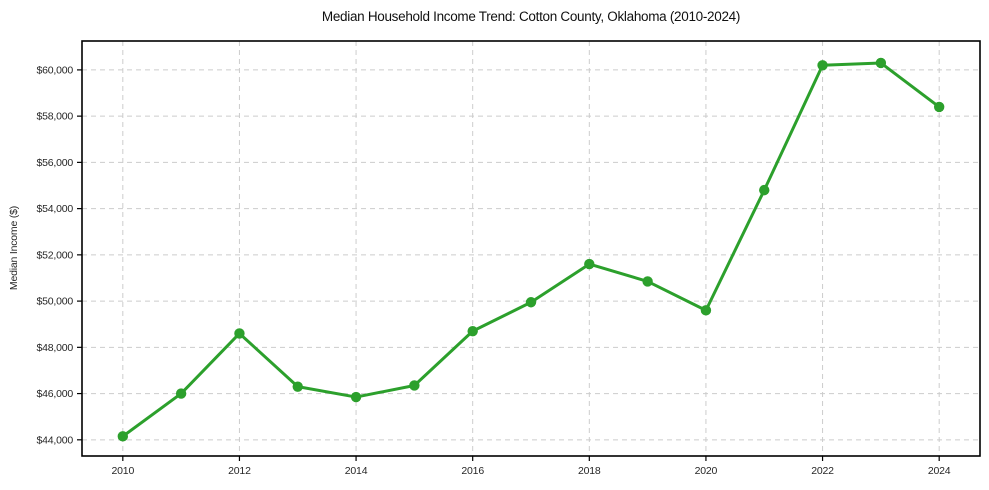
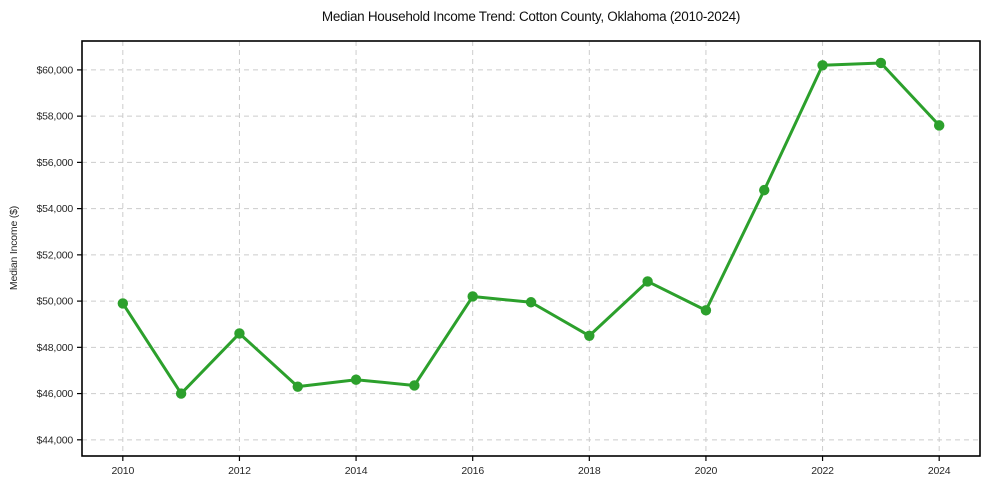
2010: $44200 -> $49900
2014: $45800 -> $46600
2016: $48700 -> $50200
2018: $51600 -> $48500
2024: $58400 -> $57600
